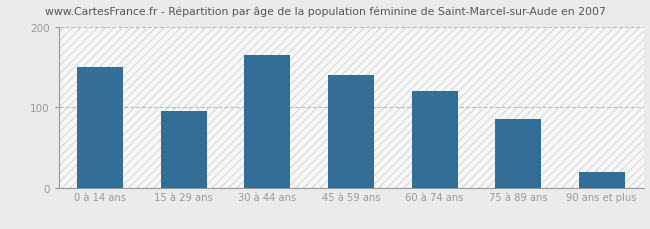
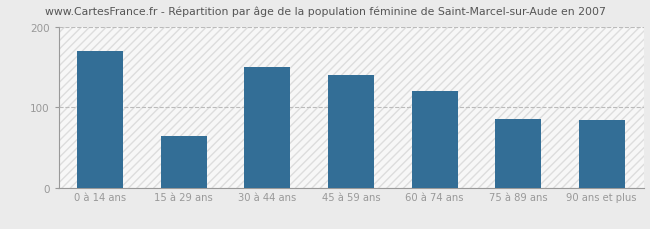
0 à 14 ans: 150 -> 170
15 à 29 ans: 95 -> 64
30 à 44 ans: 165 -> 150
90 ans et plus: 20 -> 84
